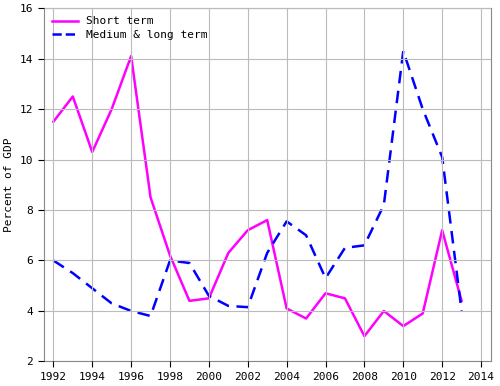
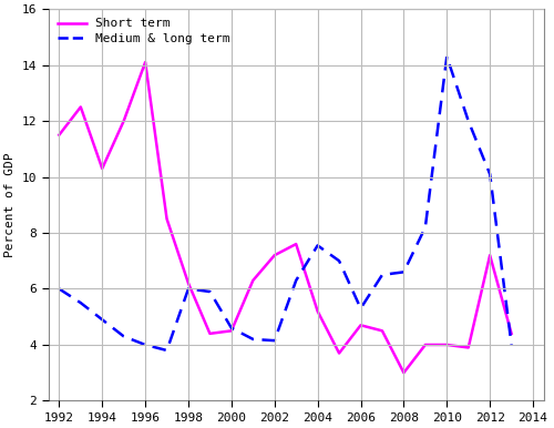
Short term/2004: 4.1 -> 5.2
Short term/2010: 3.4 -> 4.0
